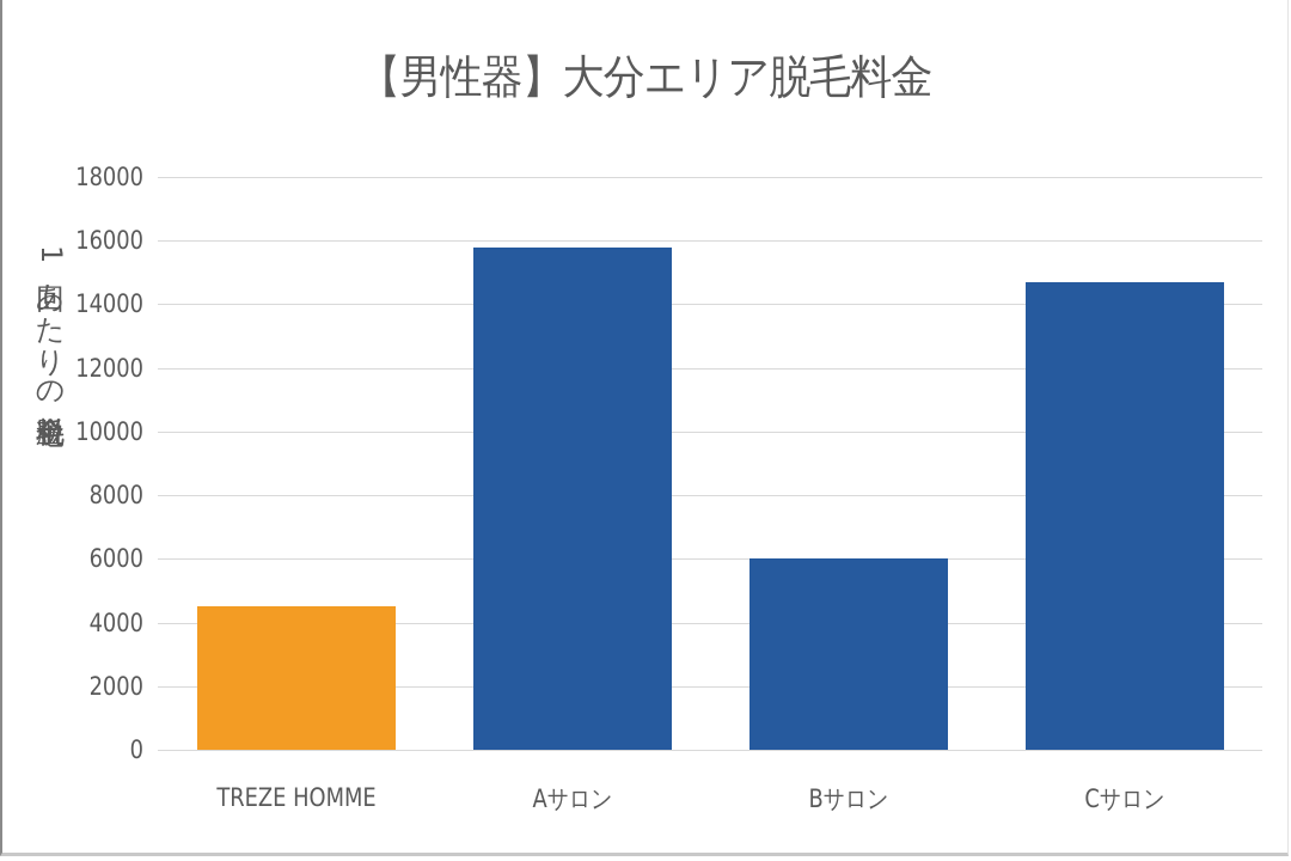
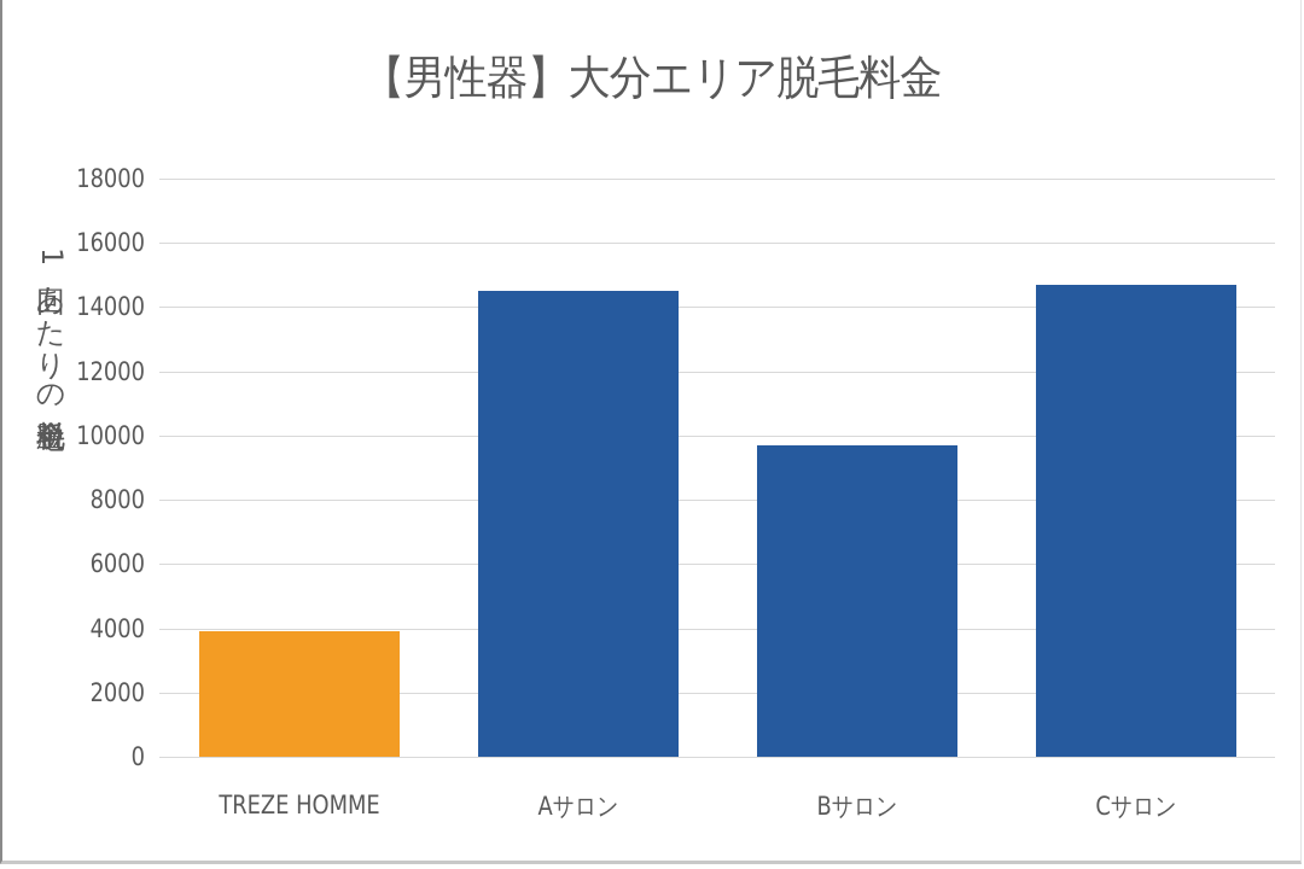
TREZE HOMME: 4500 -> 3900
Aサロン: 15800 -> 14500
Bサロン: 6000 -> 9700
